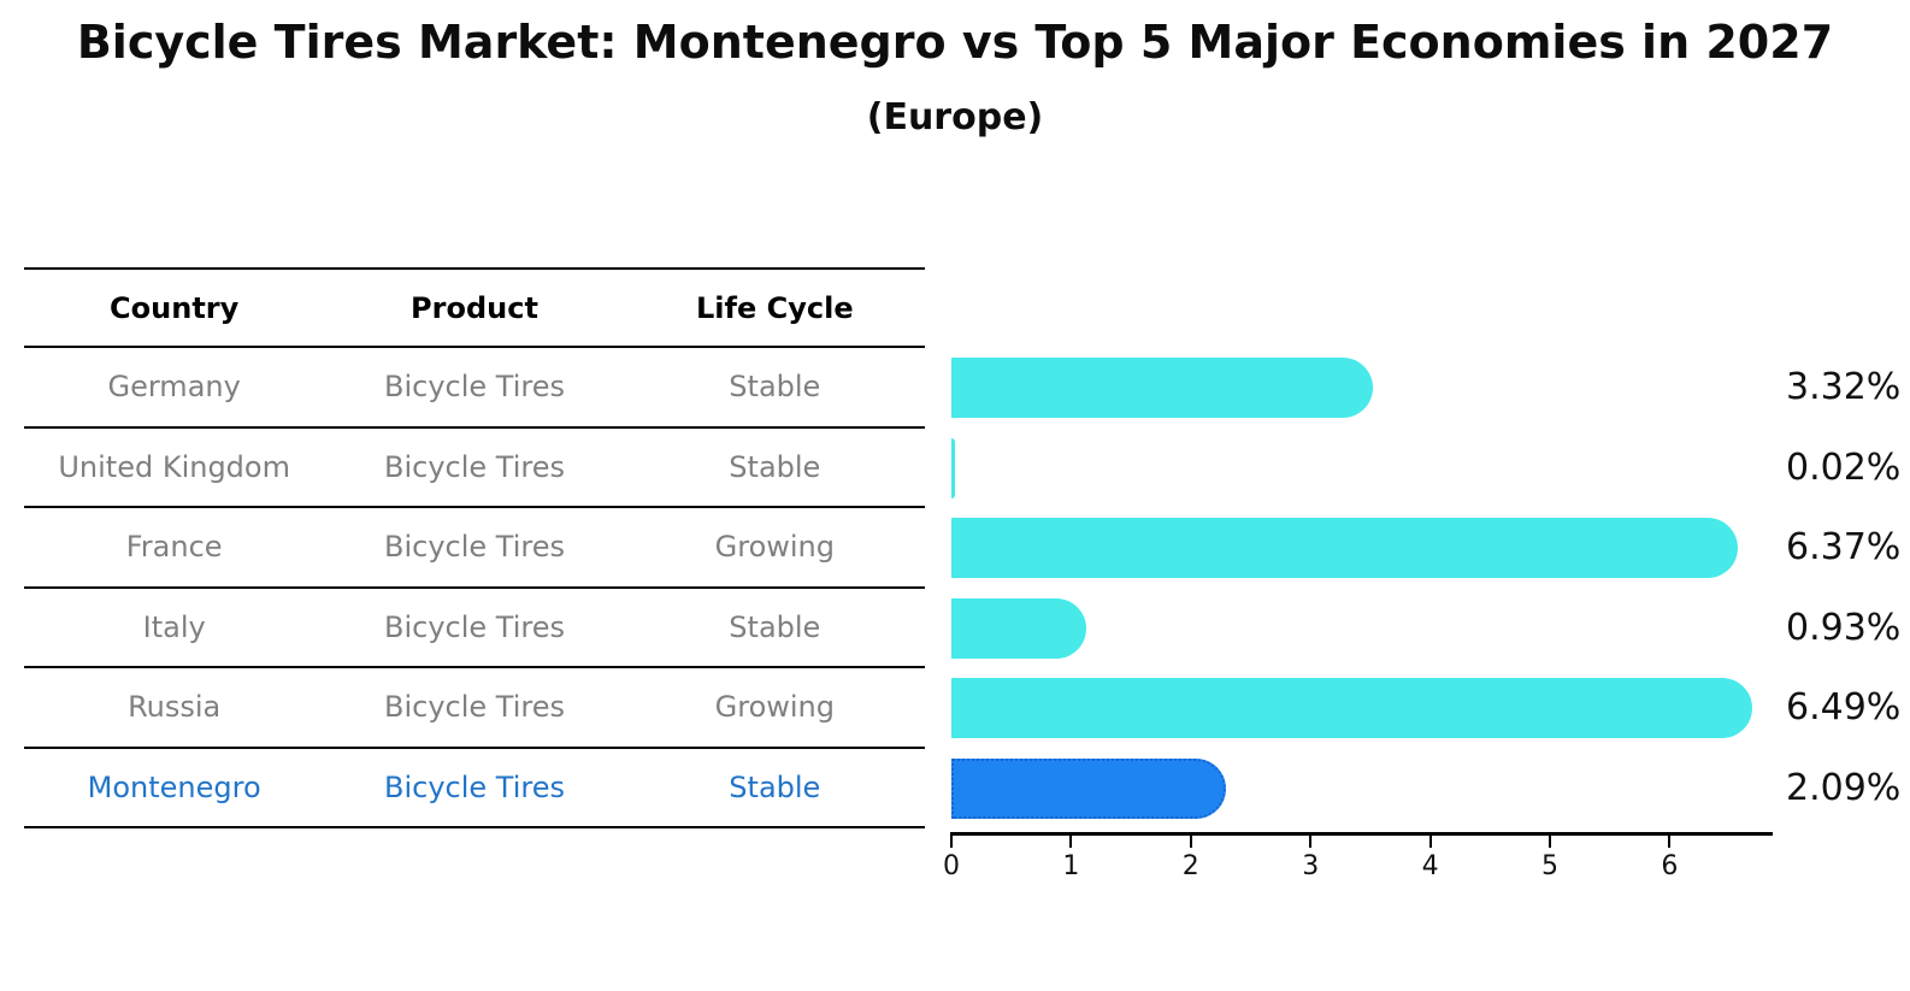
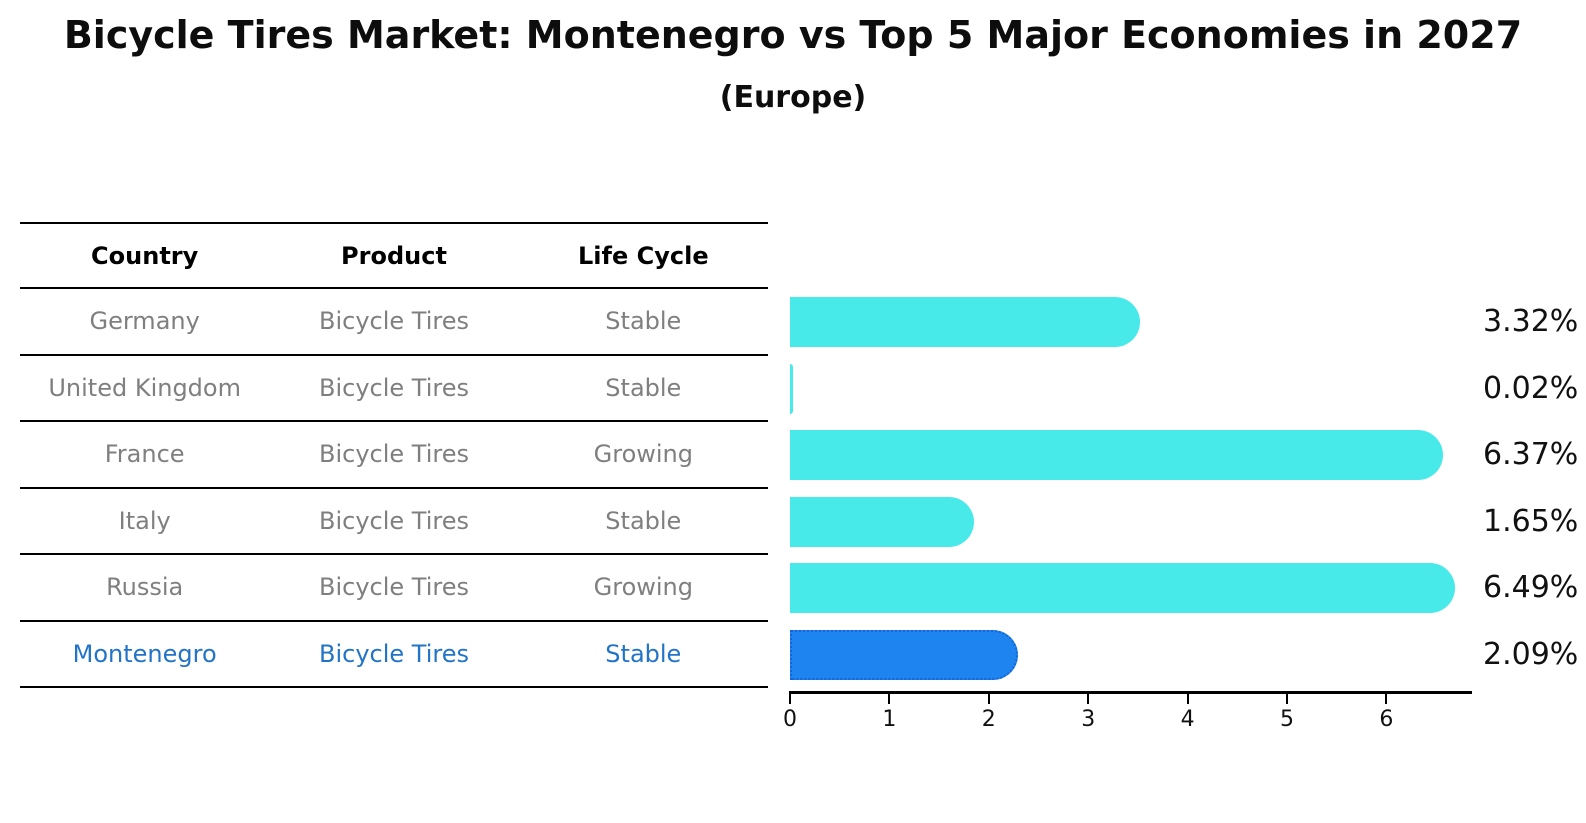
Italy: 0.93% -> 1.65%
